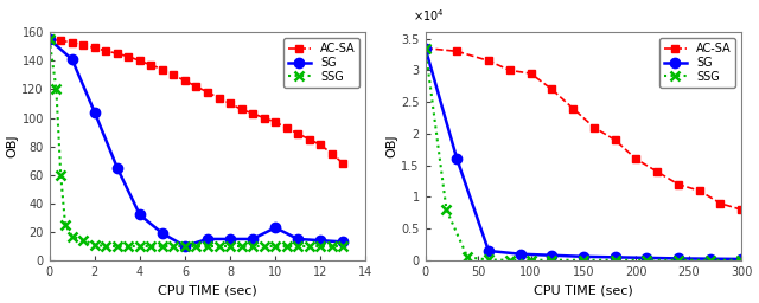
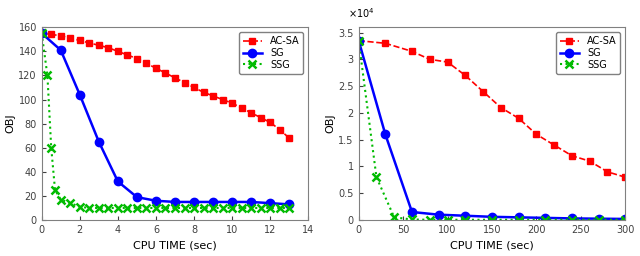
SG/6: 10 -> 16
SG/10: 23 -> 15
